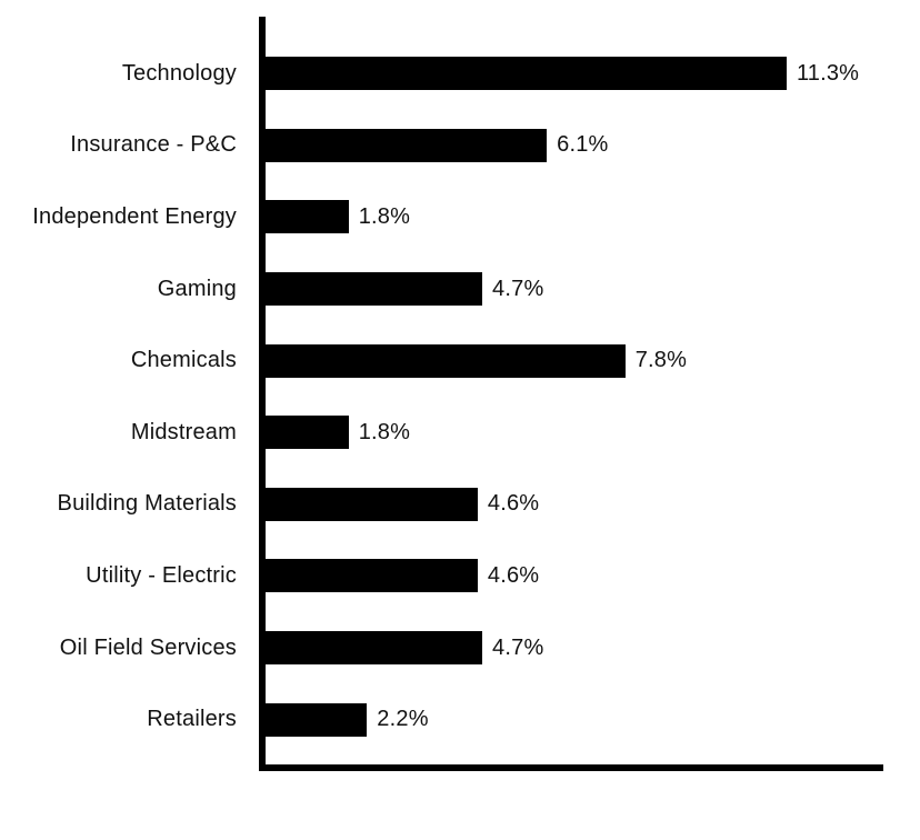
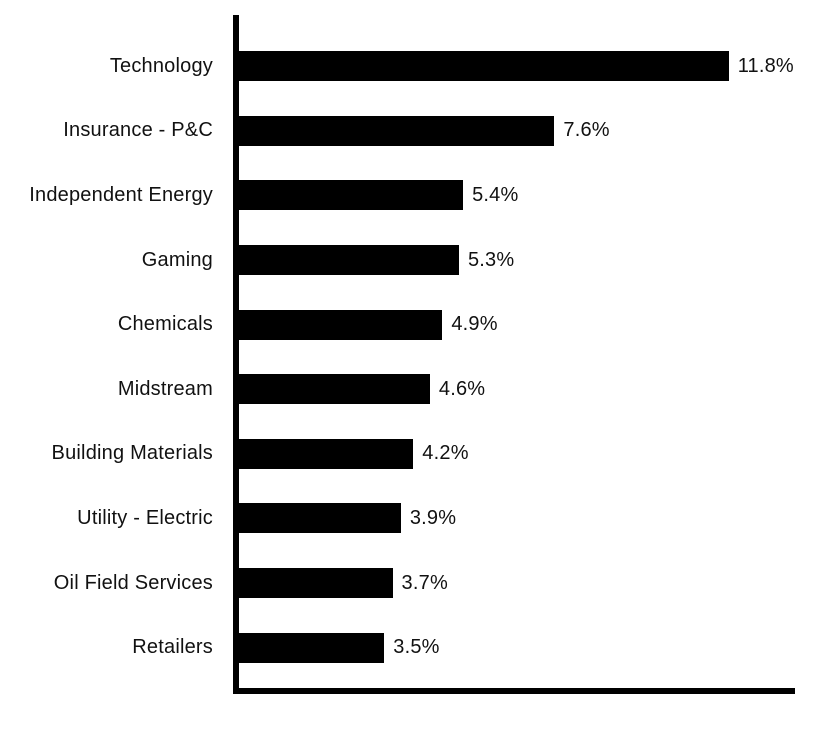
Technology: 11.3% -> 11.8%
Insurance - P&C: 6.1% -> 7.6%
Independent Energy: 1.8% -> 5.4%
Gaming: 4.7% -> 5.3%
Chemicals: 7.8% -> 4.9%
Midstream: 1.8% -> 4.6%
Building Materials: 4.6% -> 4.2%
Utility - Electric: 4.6% -> 3.9%
Oil Field Services: 4.7% -> 3.7%
Retailers: 2.2% -> 3.5%
